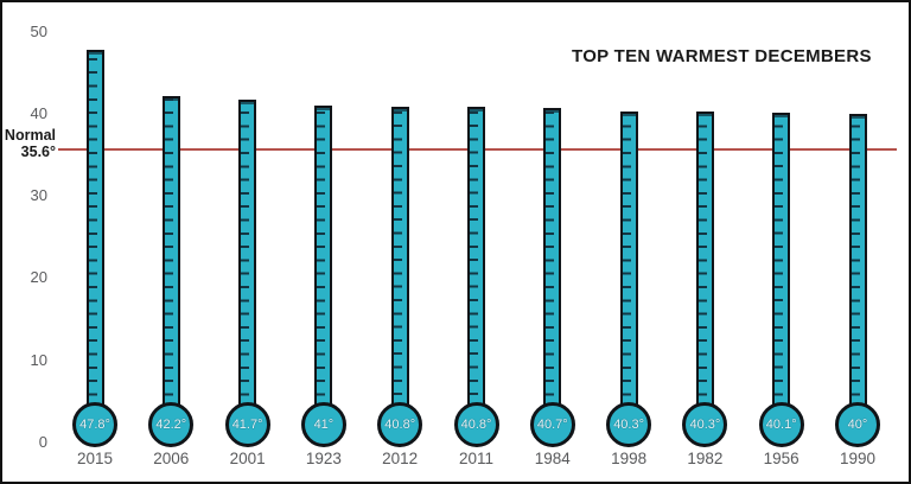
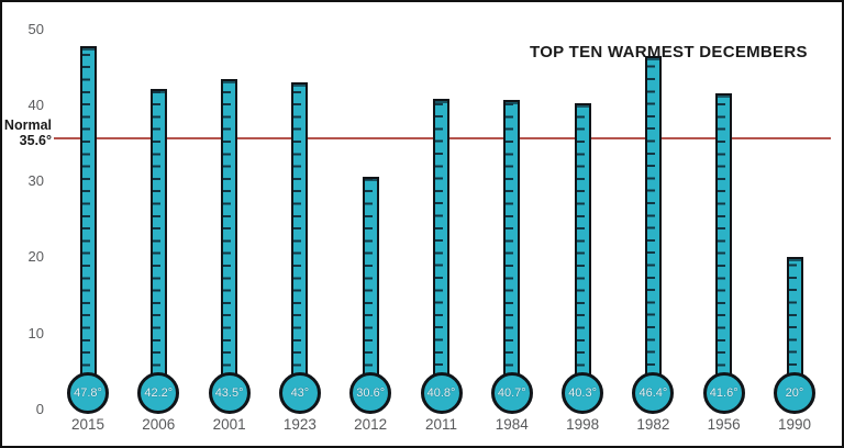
2001: 41.7° -> 43.5°
1923: 41° -> 43°
2012: 40.8° -> 30.6°
1982: 40.3° -> 46.4°
1956: 40.1° -> 41.6°
1990: 40° -> 20°
